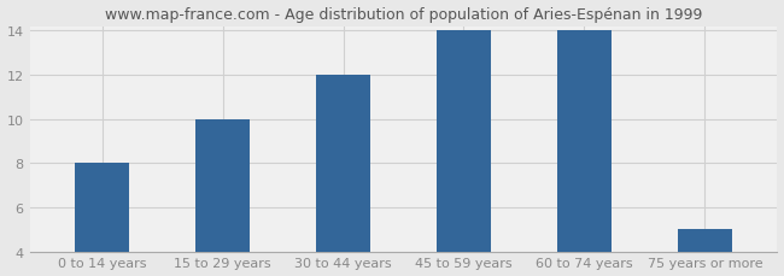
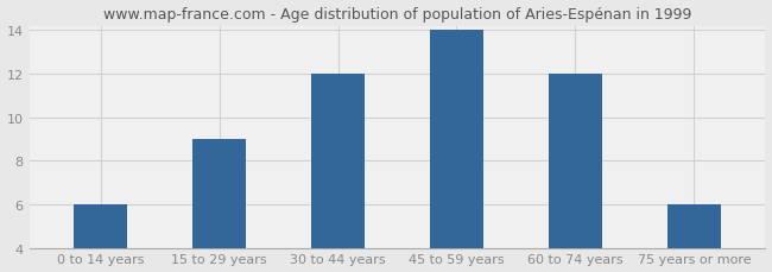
0 to 14 years: 8 -> 6
15 to 29 years: 10 -> 9
60 to 74 years: 14 -> 12
75 years or more: 5 -> 6
